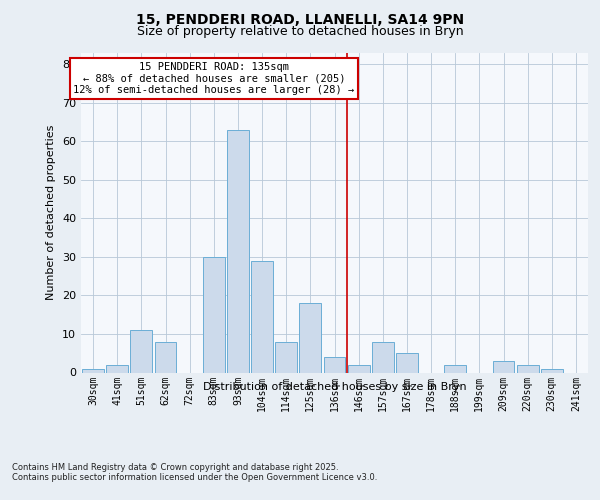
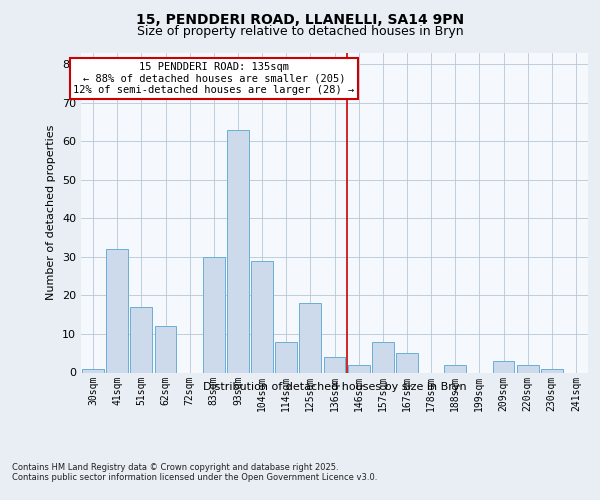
41sqm: 2 -> 32
51sqm: 11 -> 17
62sqm: 8 -> 12
